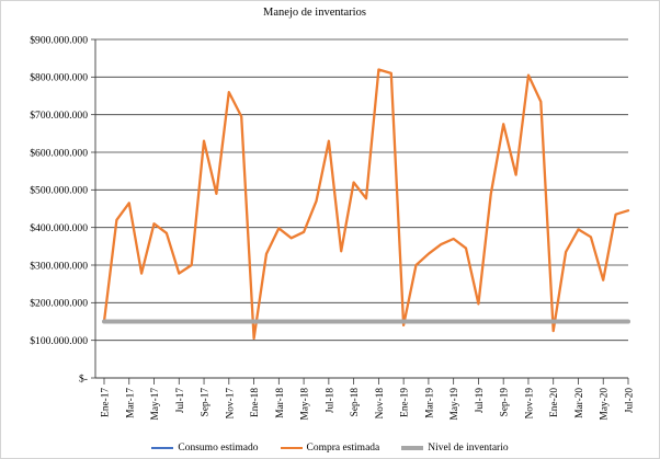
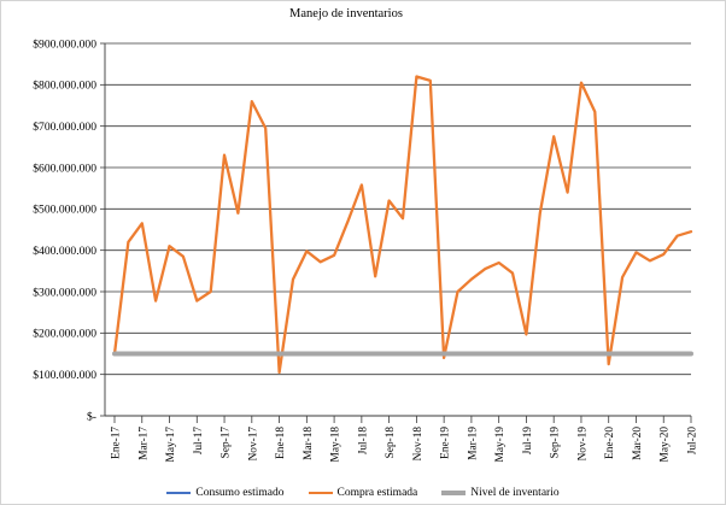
Compra estimada/Jul-18: $630000000 -> $560000000
Compra estimada/May-20: $260000000 -> $390000000
